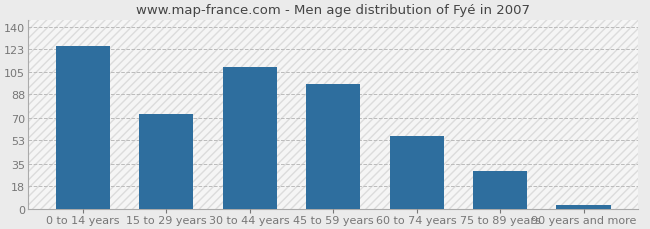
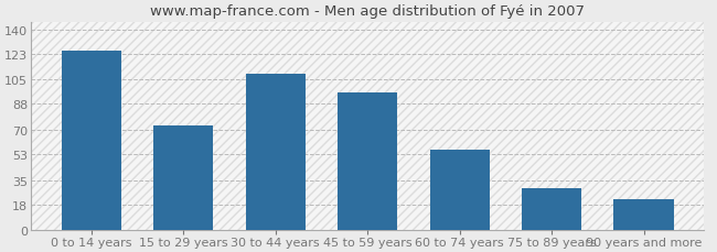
90 years and more: 3 -> 22
